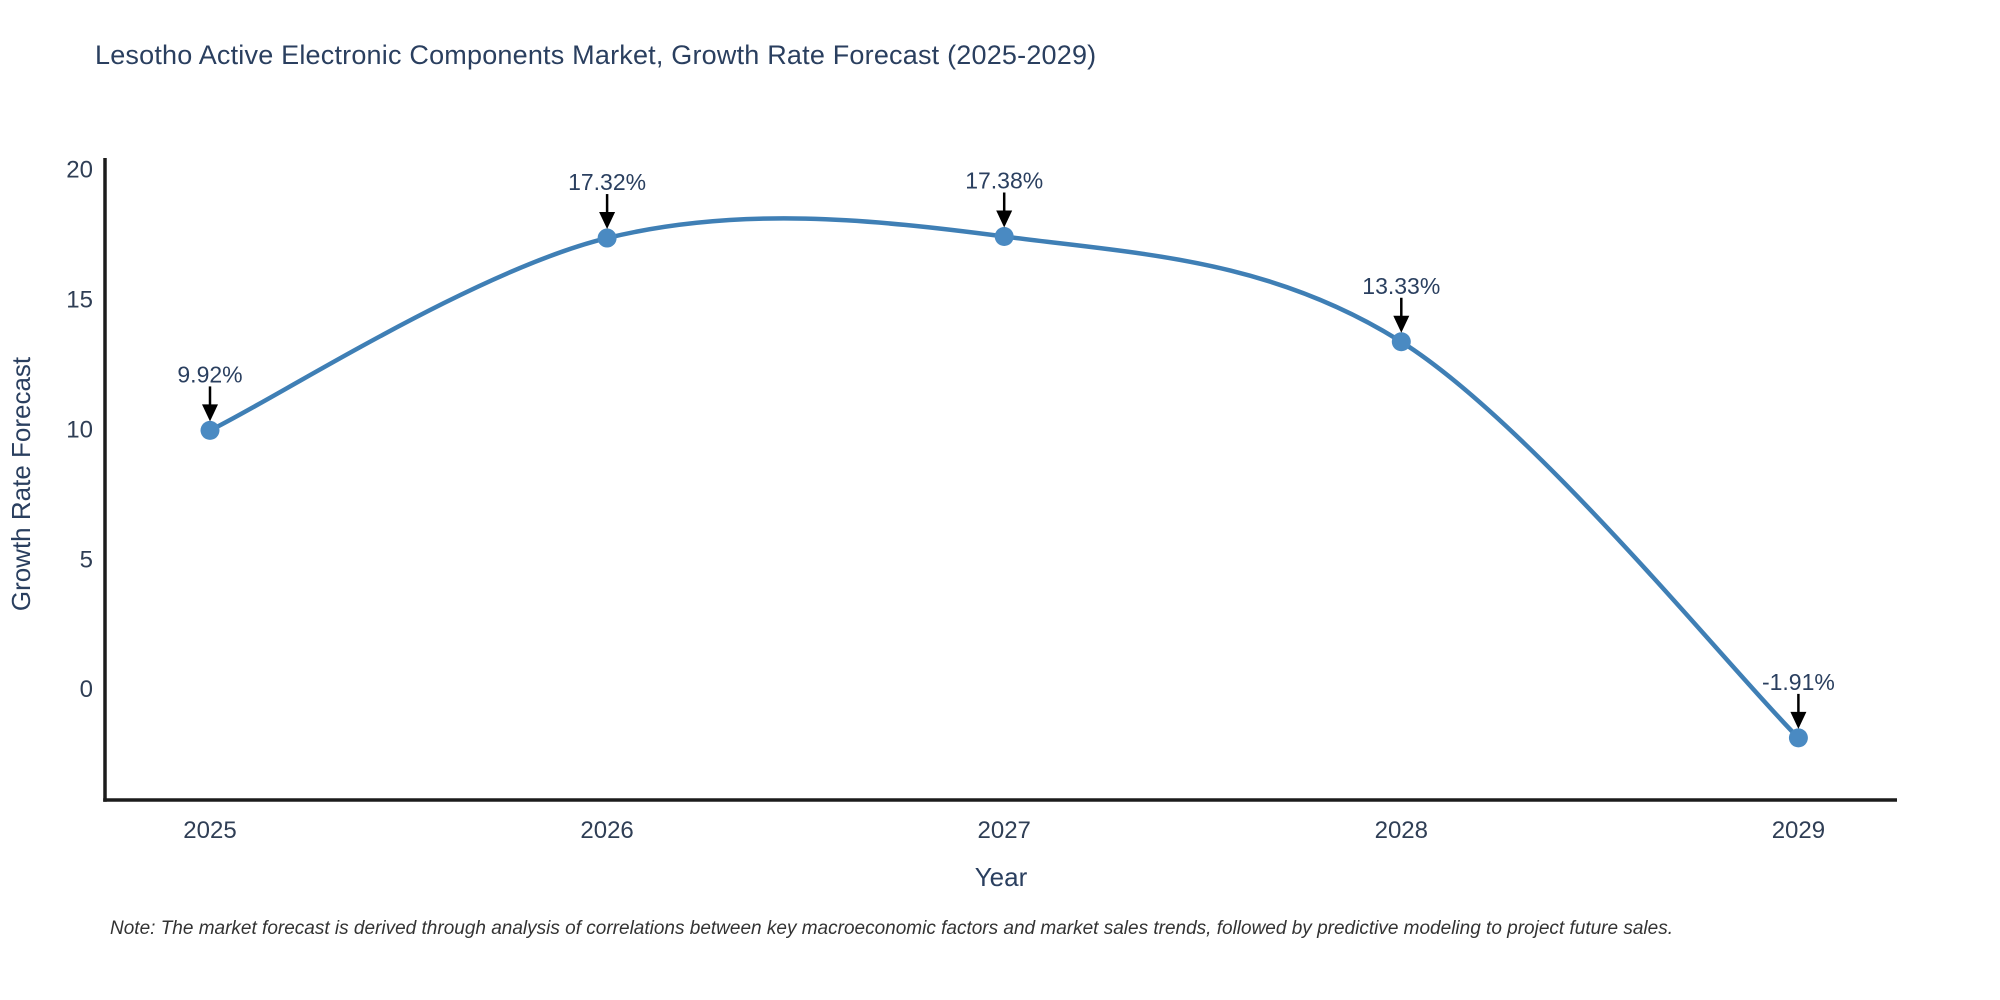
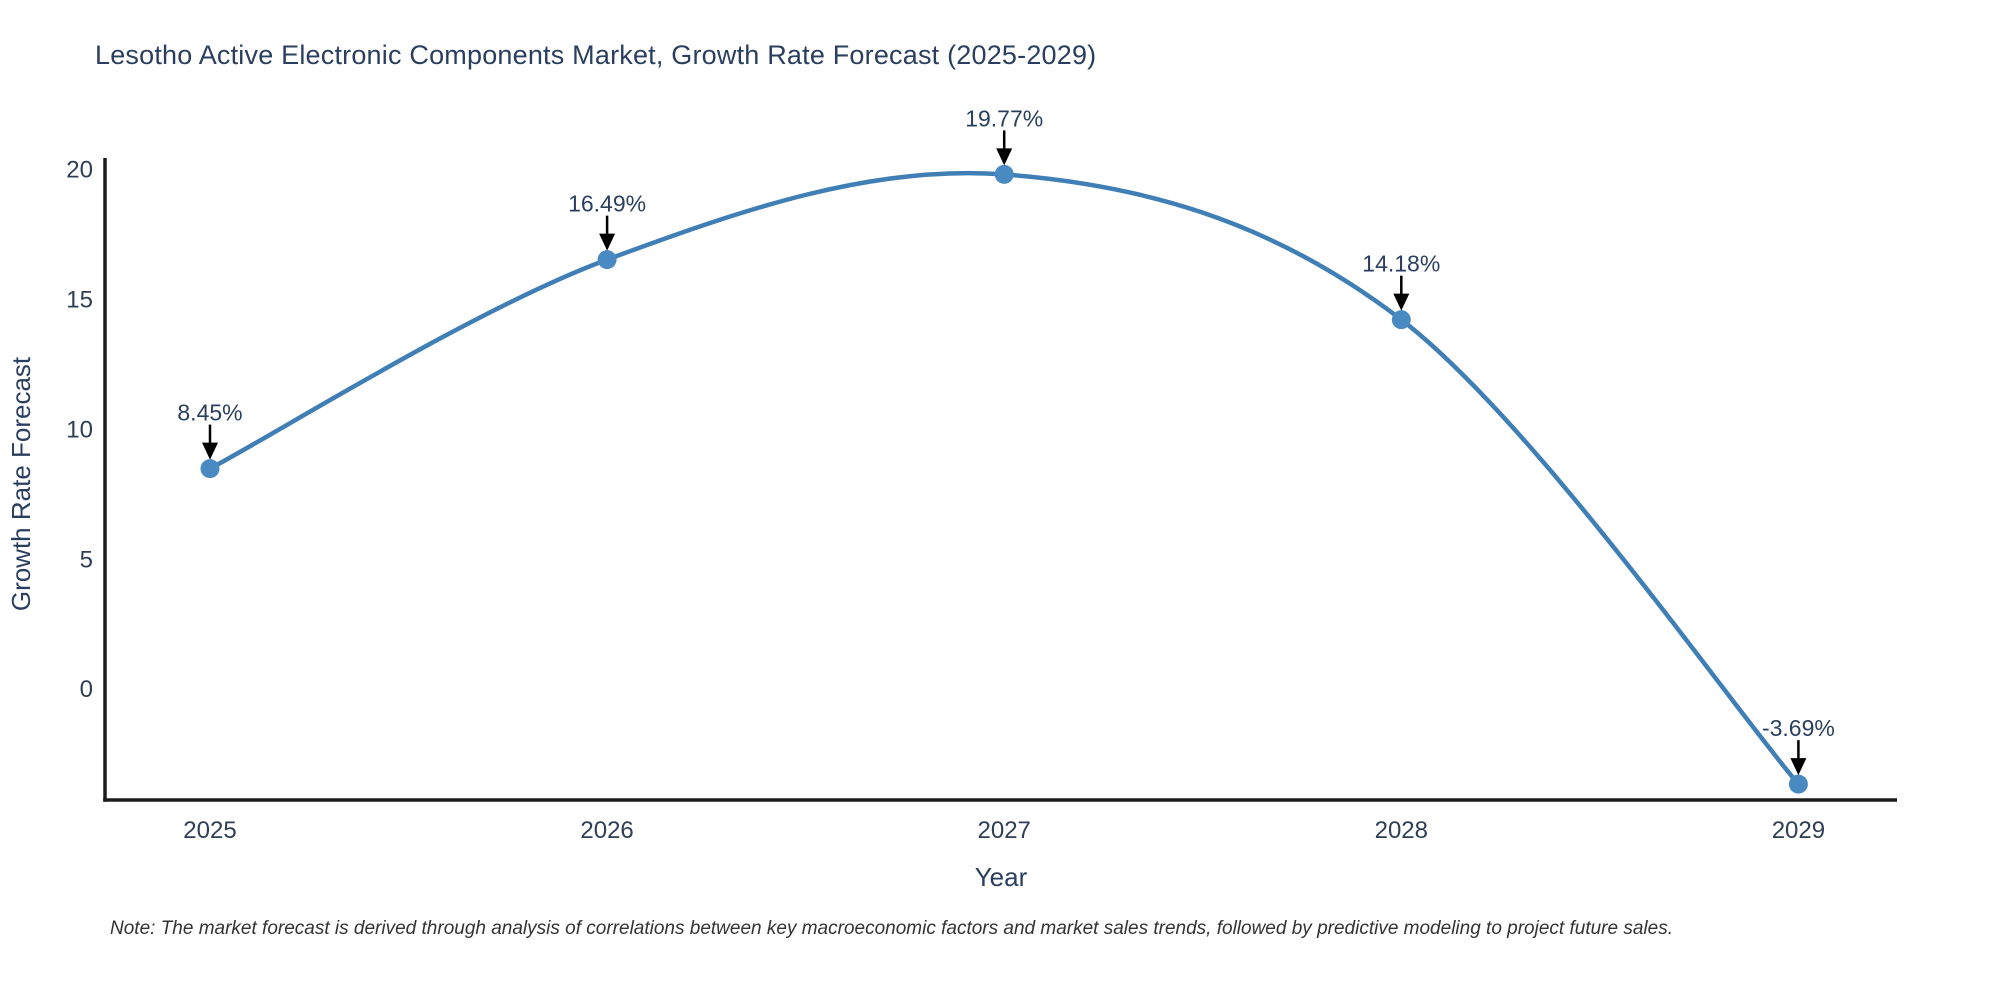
2025: 9.92% -> 8.45%
2026: 17.32% -> 16.49%
2027: 17.38% -> 19.77%
2028: 13.33% -> 14.18%
2029: -1.91% -> -3.69%
